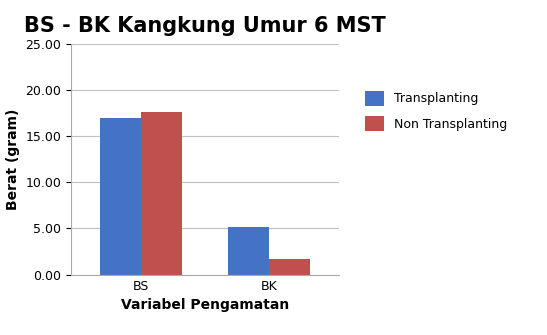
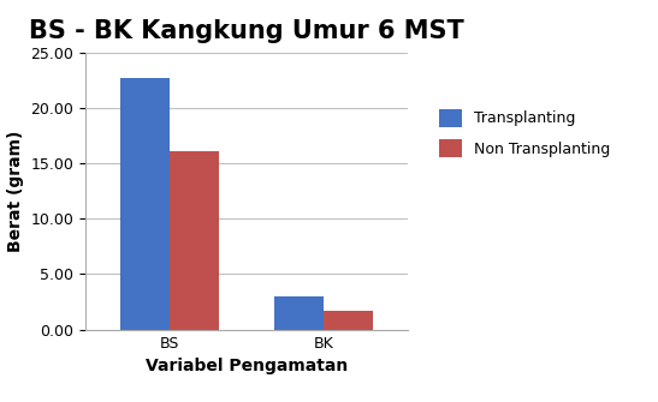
Transplanting/BS: 17.0 -> 22.7
Non Transplanting/BS: 17.6 -> 16.1
Transplanting/BK: 5.2 -> 3.0
